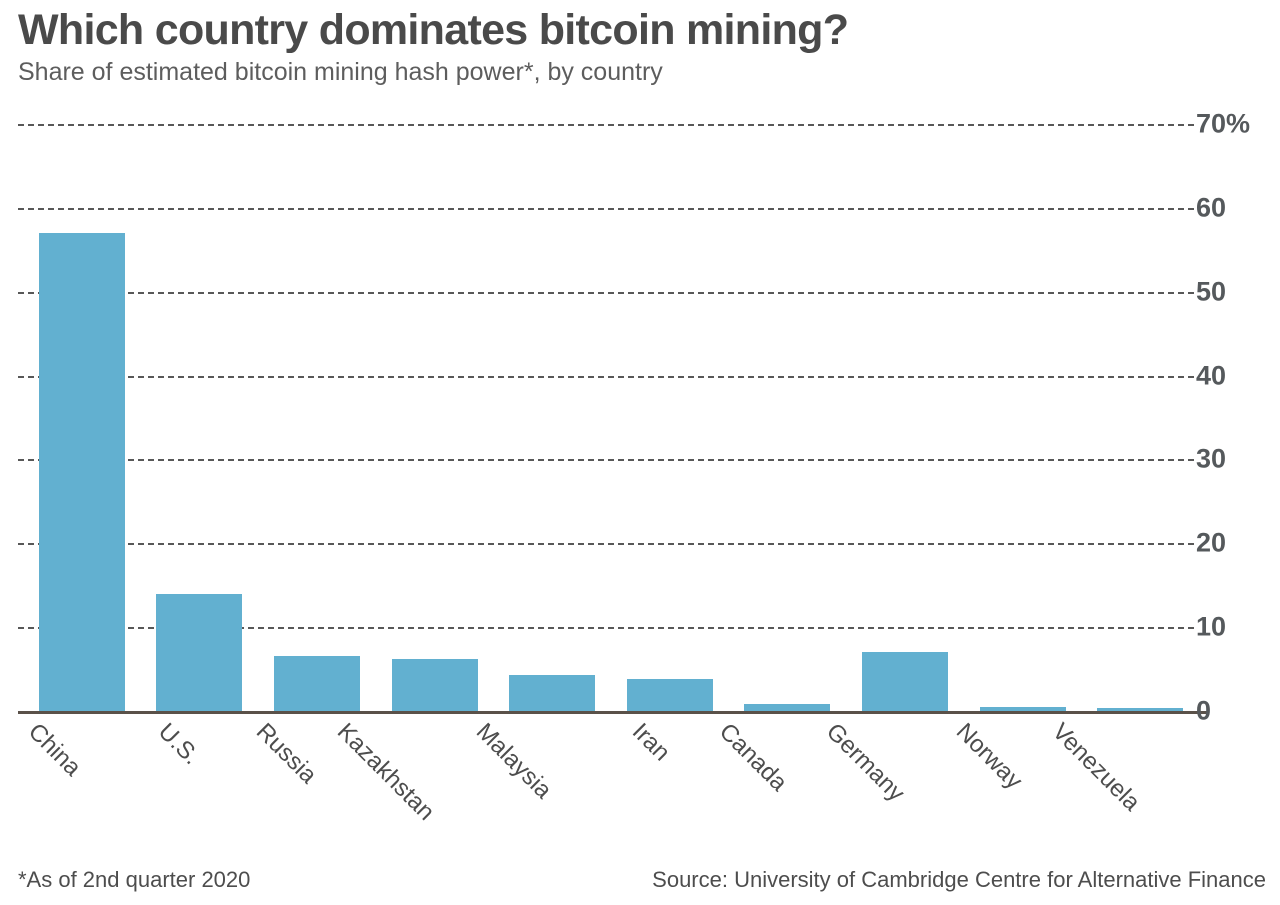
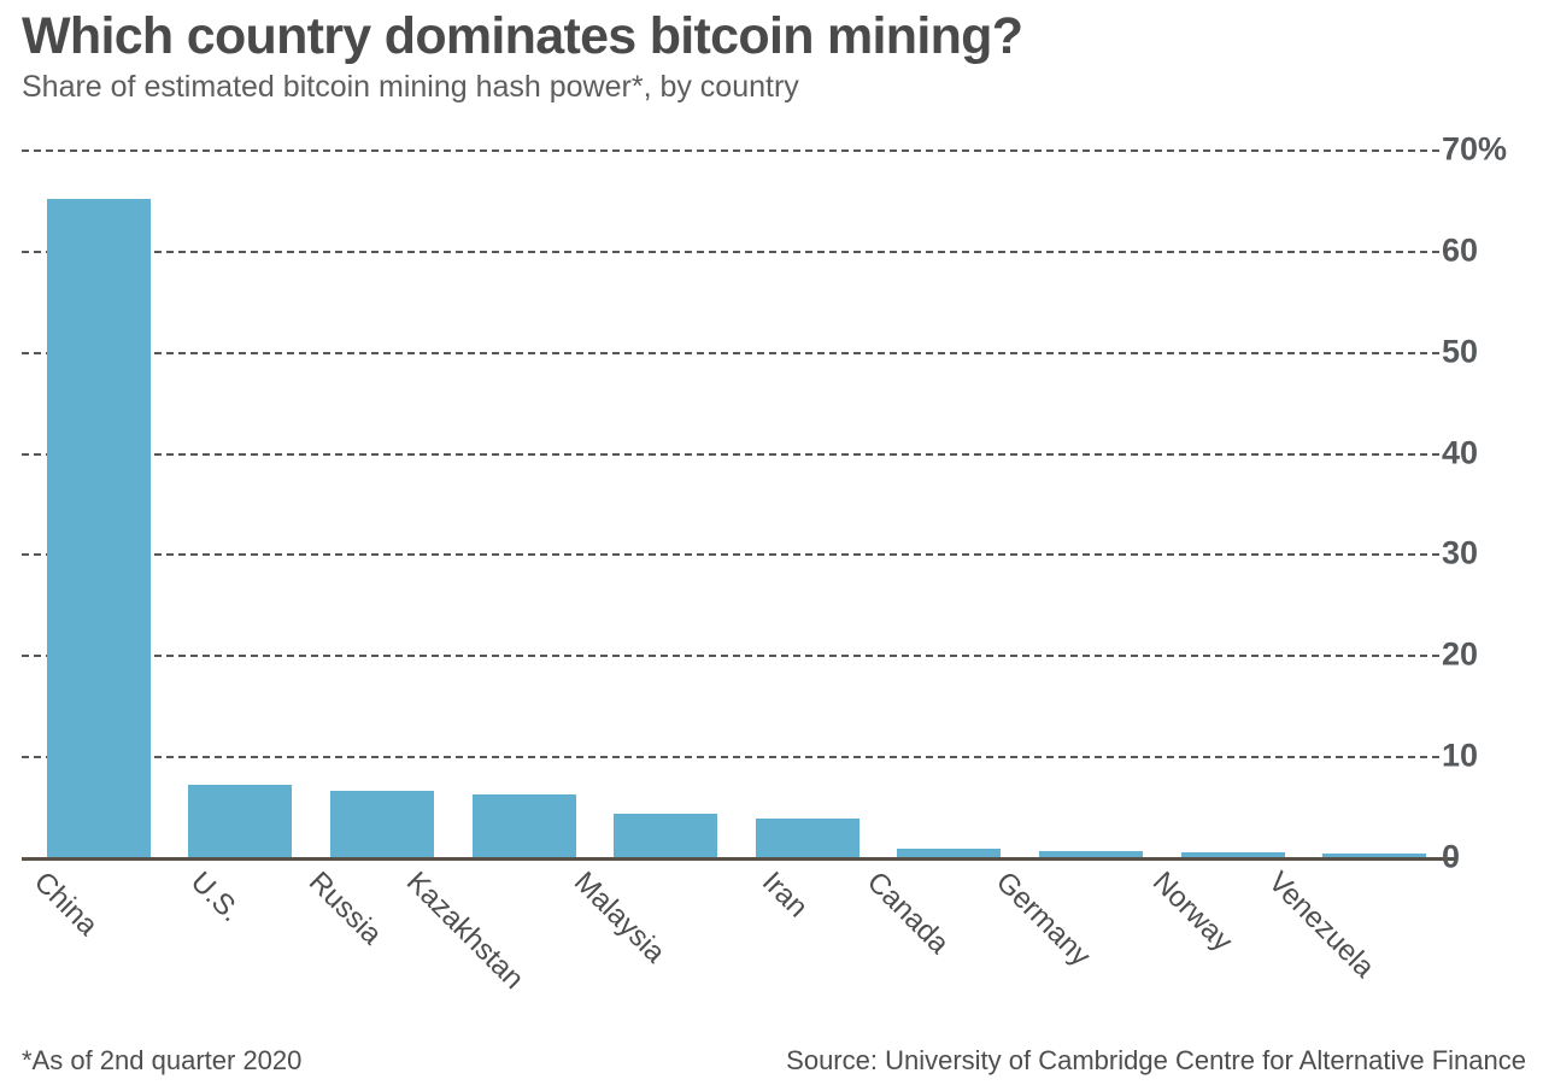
China: 57% -> 65%
U.S.: 14% -> 7%
Germany: 7% -> 1%
